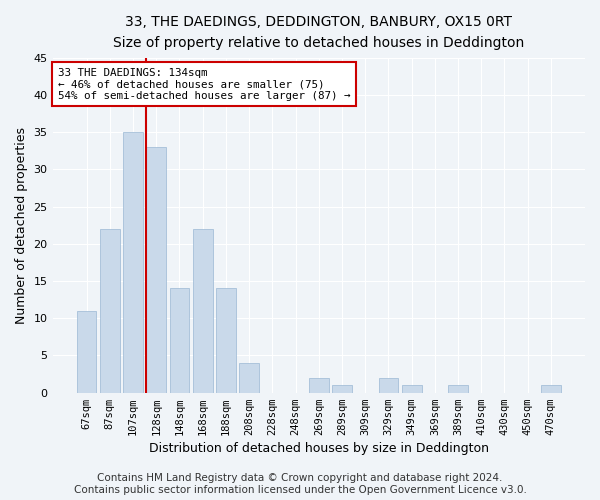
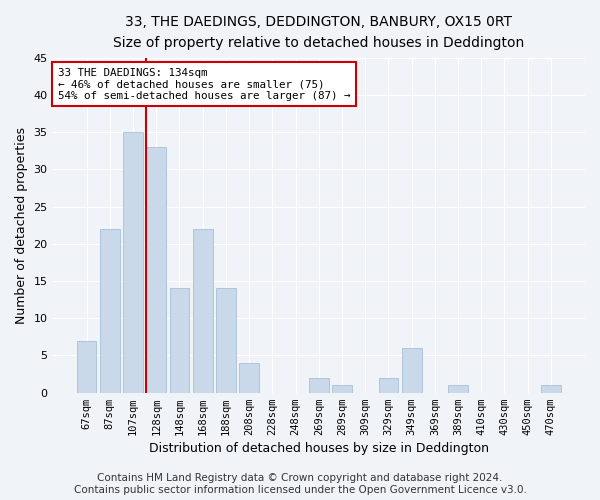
67sqm: 11 -> 7
349sqm: 1 -> 6
